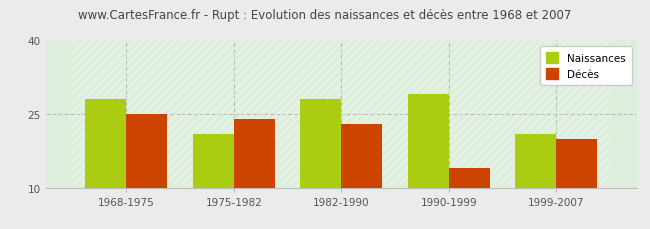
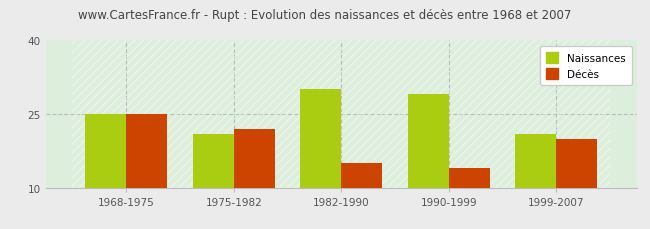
Naissances/1968-1975: 28 -> 25
Décès/1975-1982: 24 -> 22
Naissances/1982-1990: 28 -> 30
Décès/1982-1990: 23 -> 15
